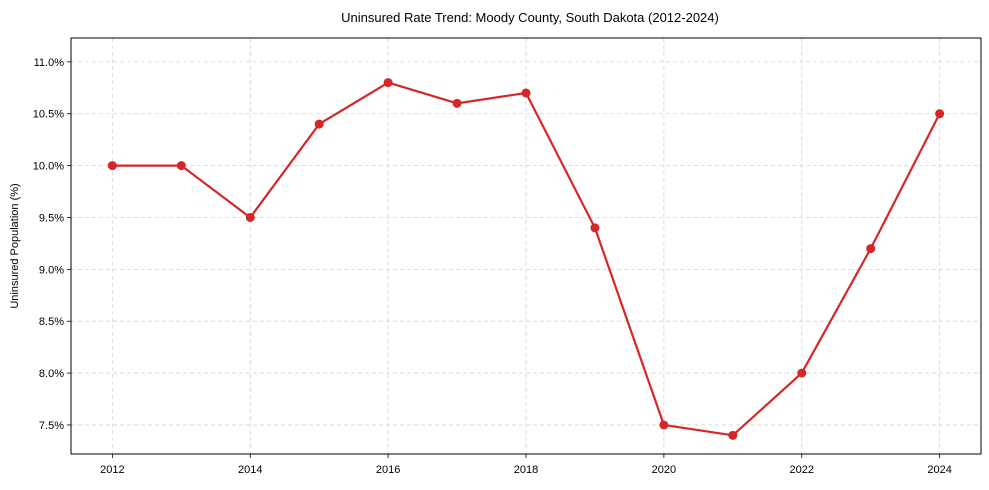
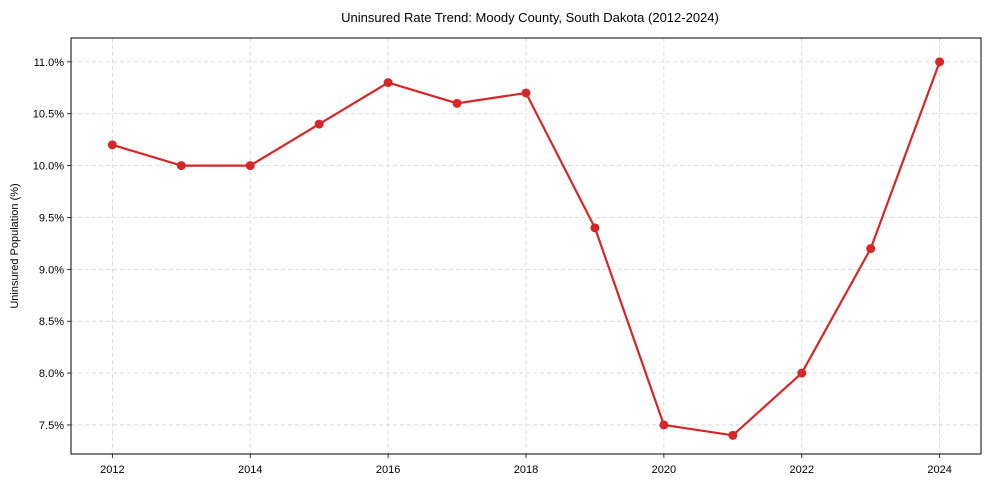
2012: 10.0% -> 10.2%
2014: 9.5% -> 10.0%
2024: 10.5% -> 11.0%
